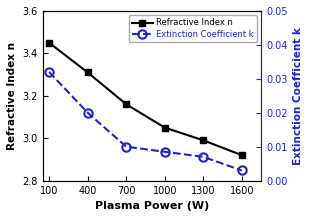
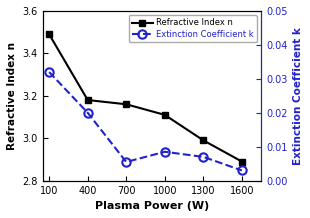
Refractive Index n/100: 3.45 -> 3.49
Refractive Index n/400: 3.31 -> 3.18
Extinction Coefficient k/700: 0.0100 -> 0.0055
Refractive Index n/1000: 3.05 -> 3.11
Refractive Index n/1600: 2.92 -> 2.89
